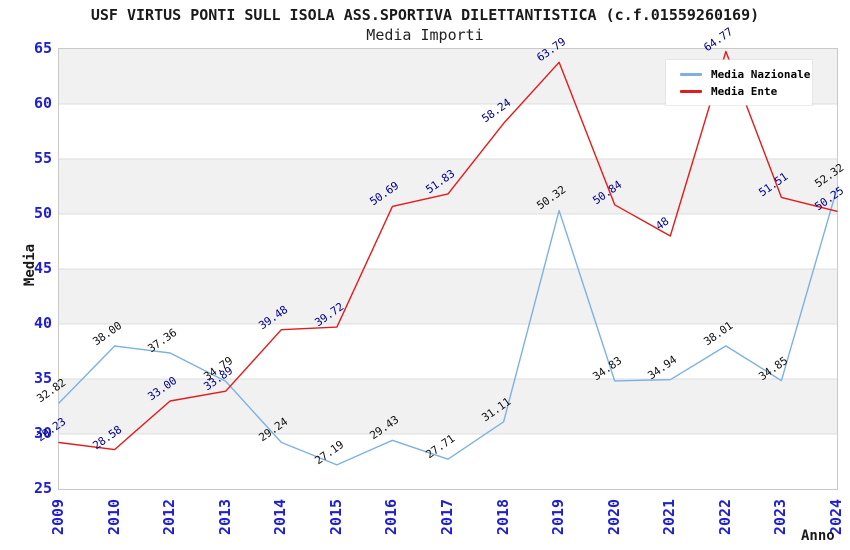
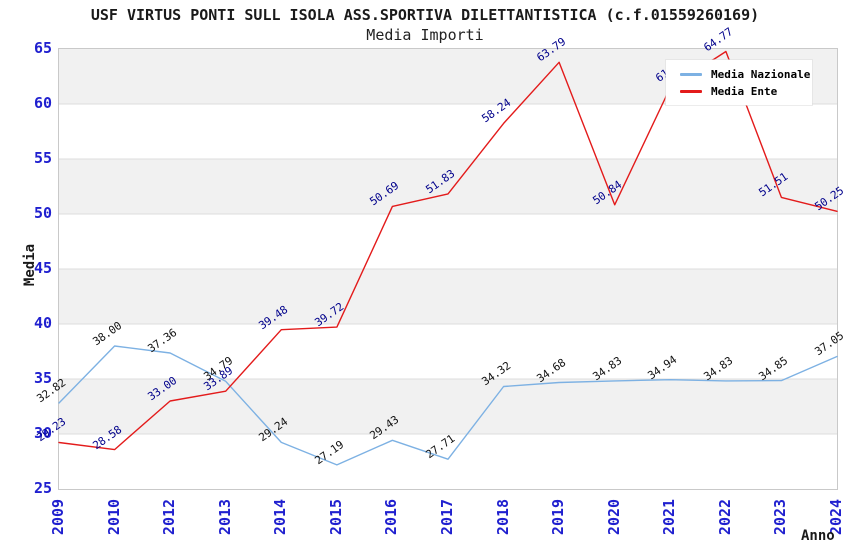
Media Nazionale/2018: 31.11 -> 34.32
Media Nazionale/2019: 50.32 -> 34.68
Media Ente/2021: 48 -> 61
Media Nazionale/2022: 38.01 -> 34.83
Media Nazionale/2024: 52.32 -> 37.05
